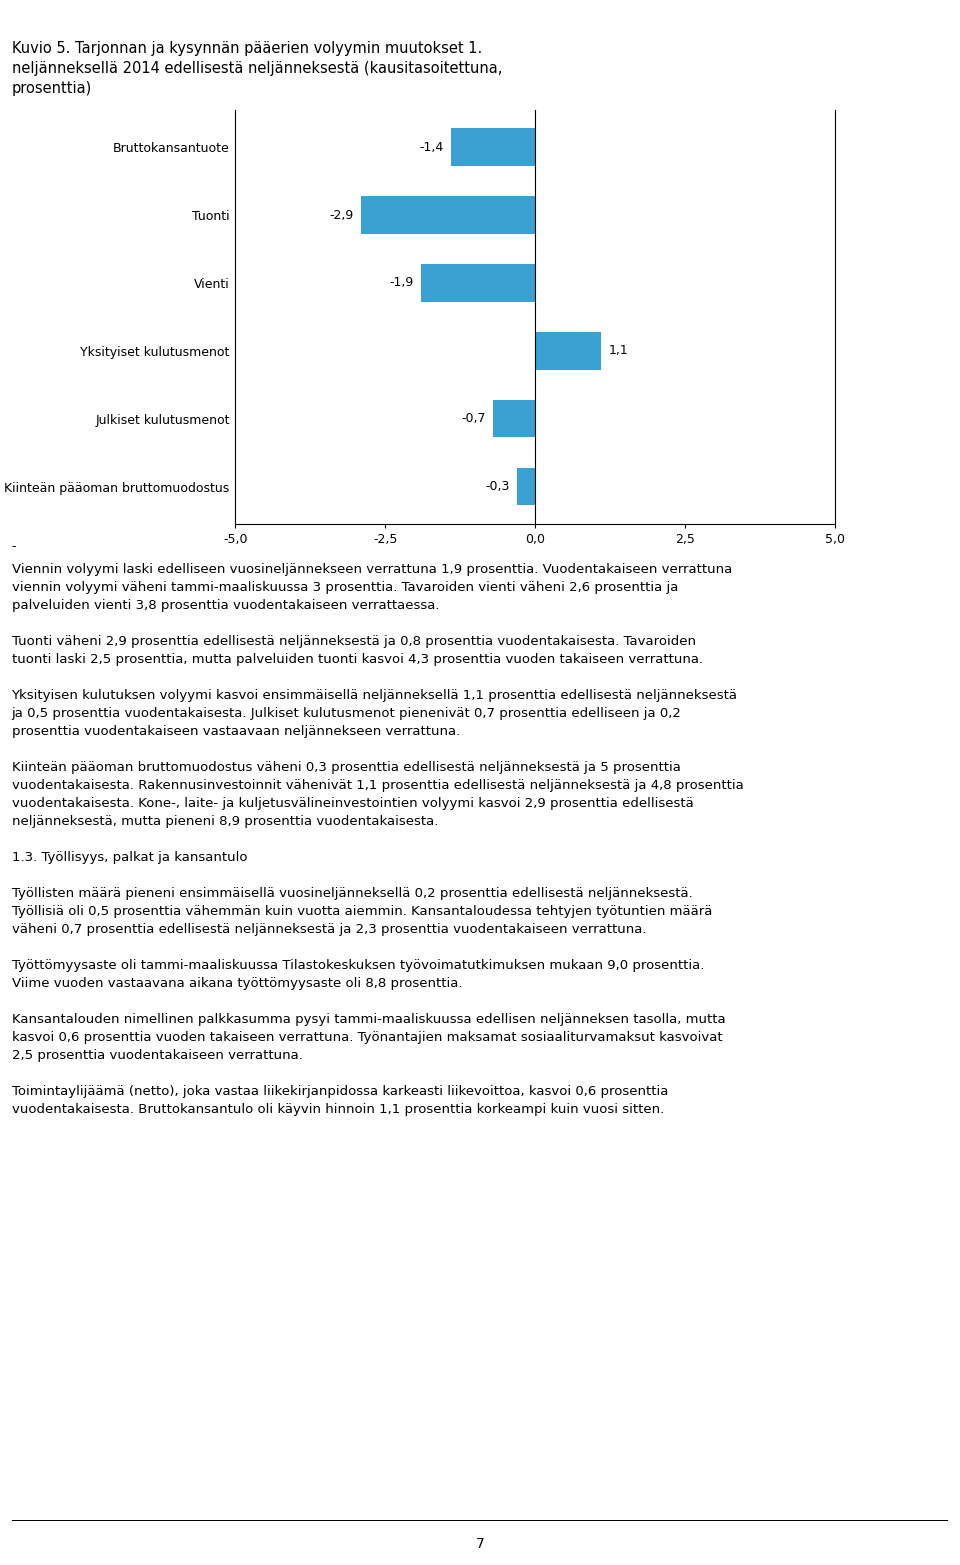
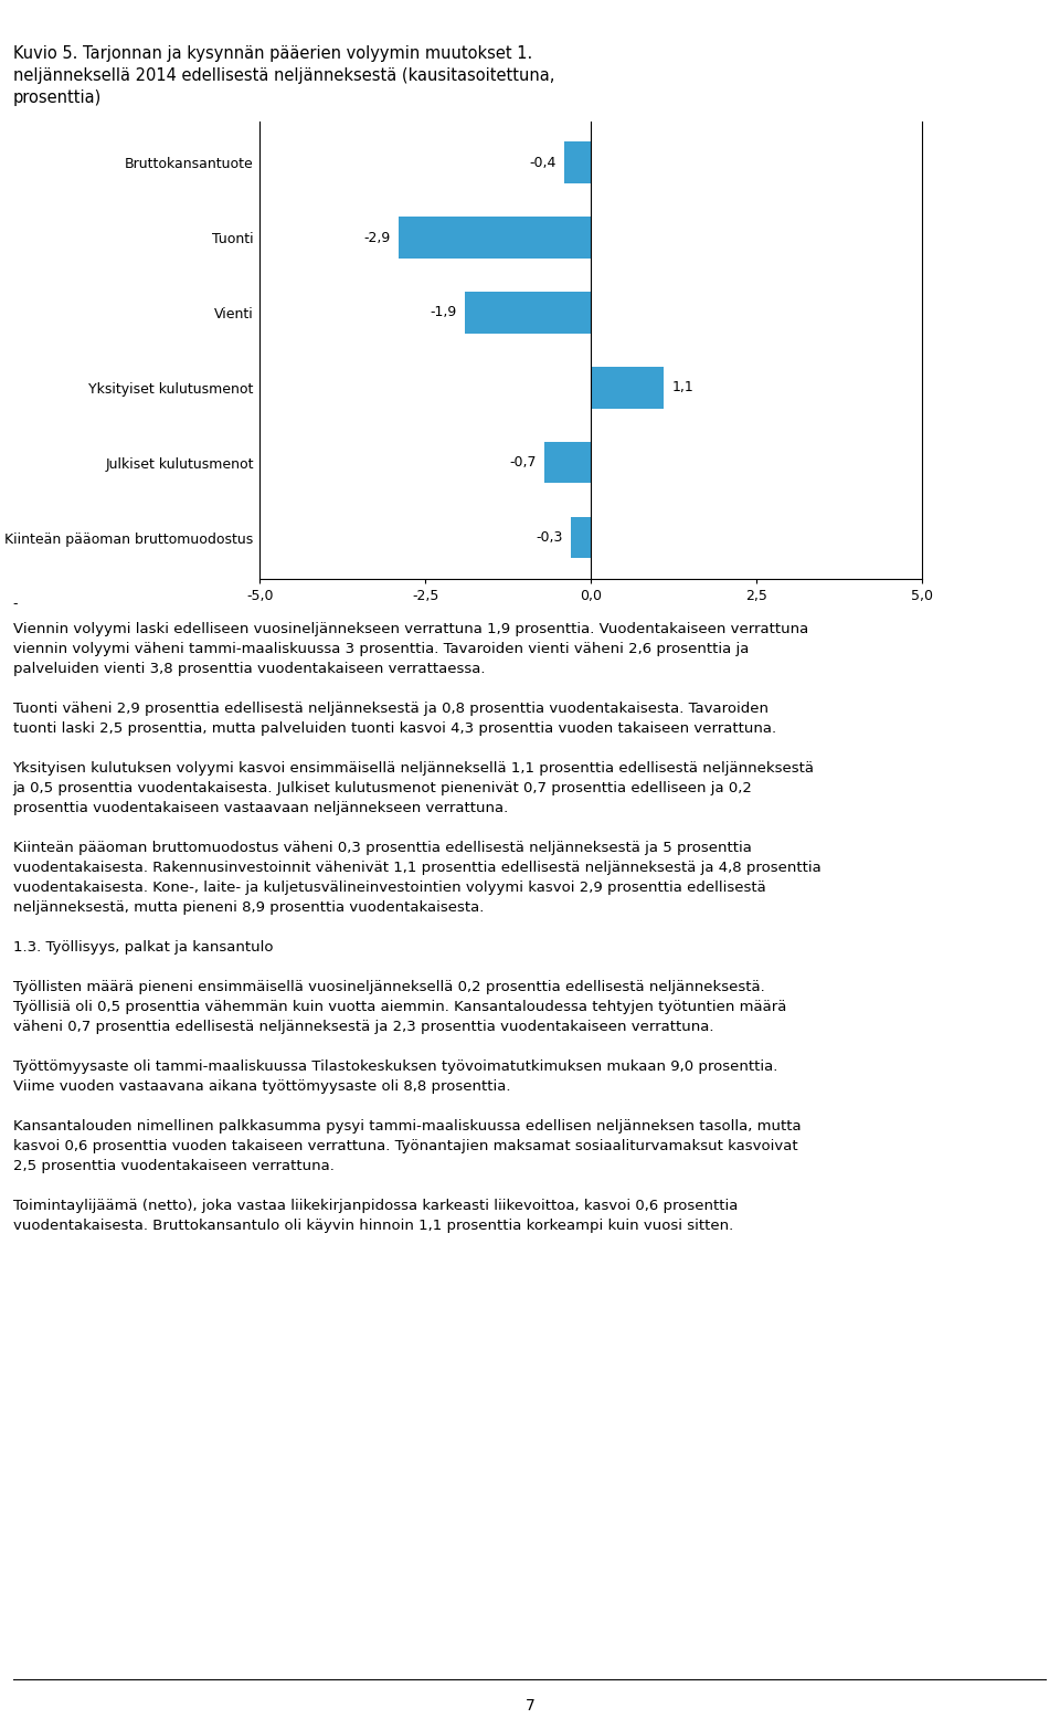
Bruttokansantuote: -1,4 -> -0,4
